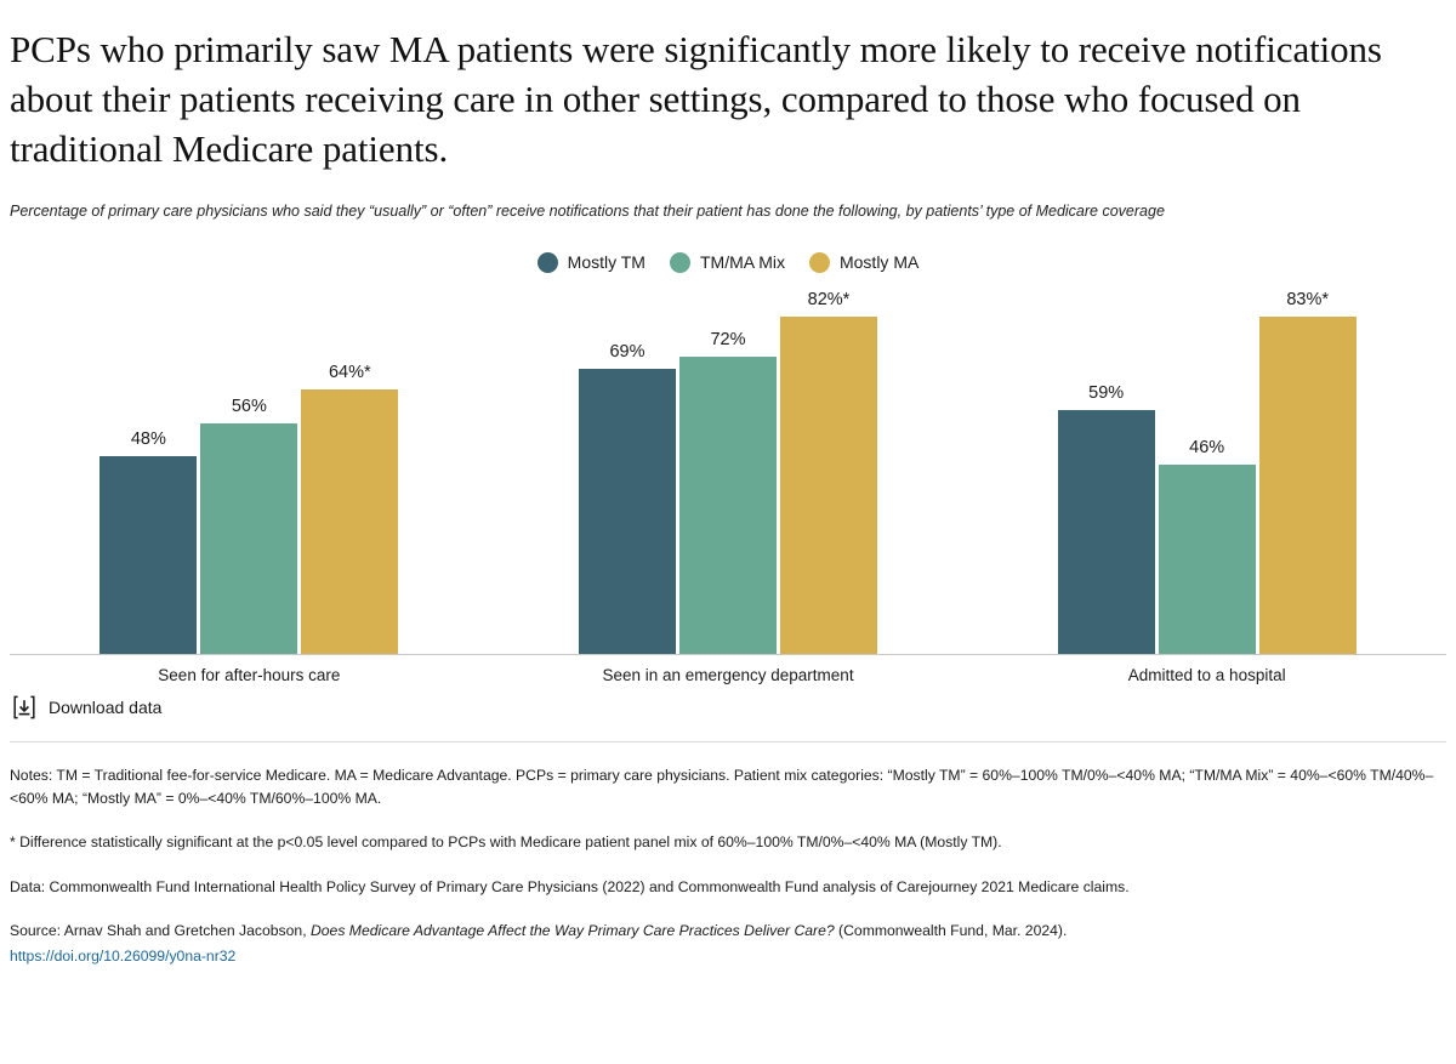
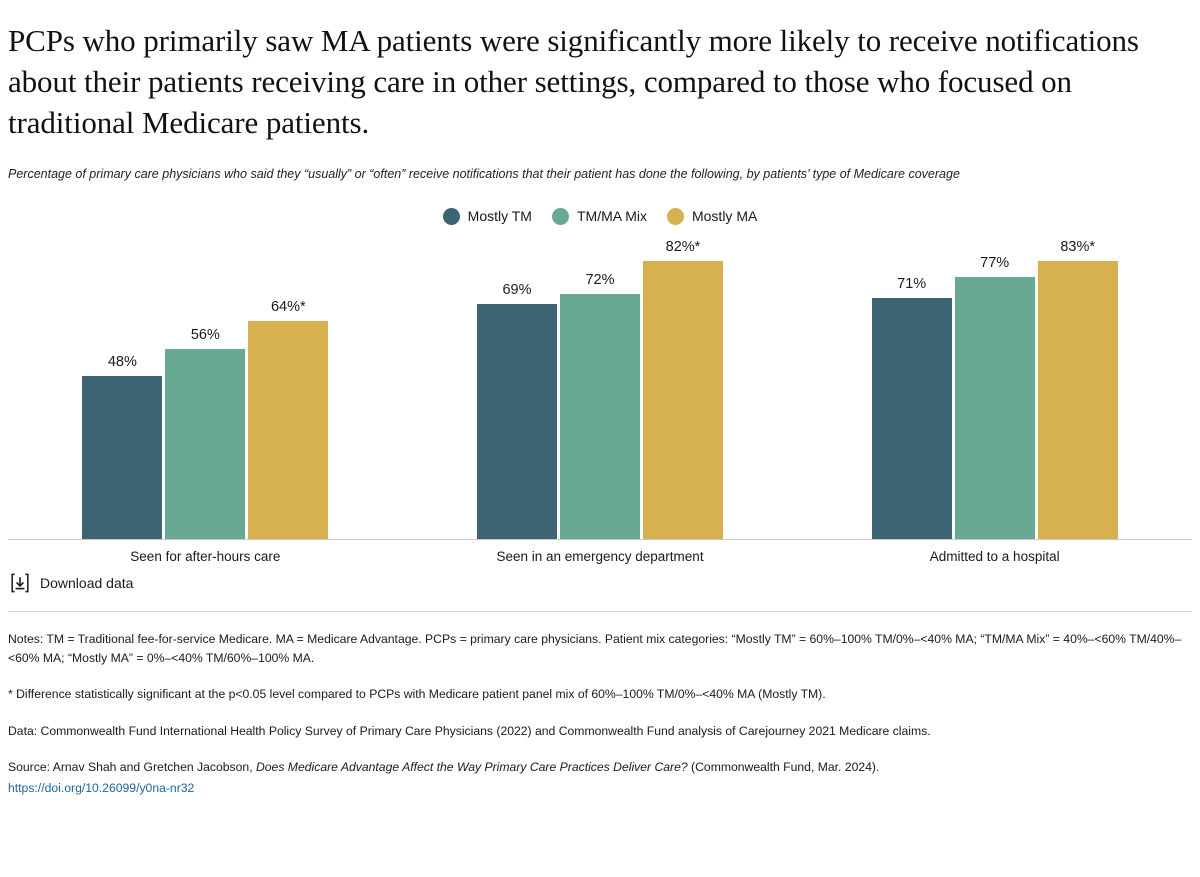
Mostly TM/Admitted to a hospital: 59% -> 71%
TM/MA Mix/Admitted to a hospital: 46% -> 77%
